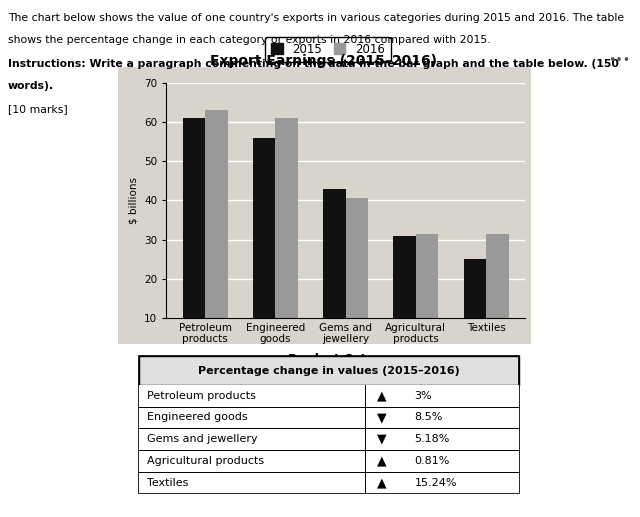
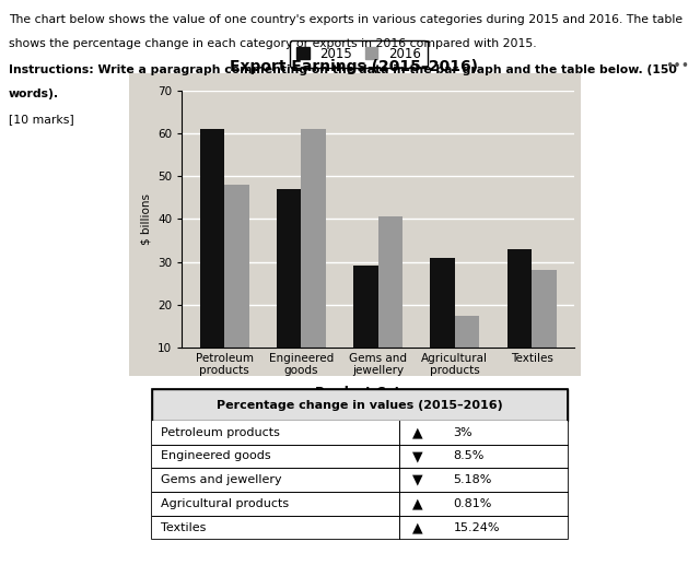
2016/Petroleum products: 63.0 -> 48.0
2015/Engineered goods: 56 -> 47
2015/Gems and jewellery: 43 -> 29
2016/Agricultural products: 31.5 -> 17.5
2015/Textiles: 25 -> 33
2016/Textiles: 31.5 -> 28.0
